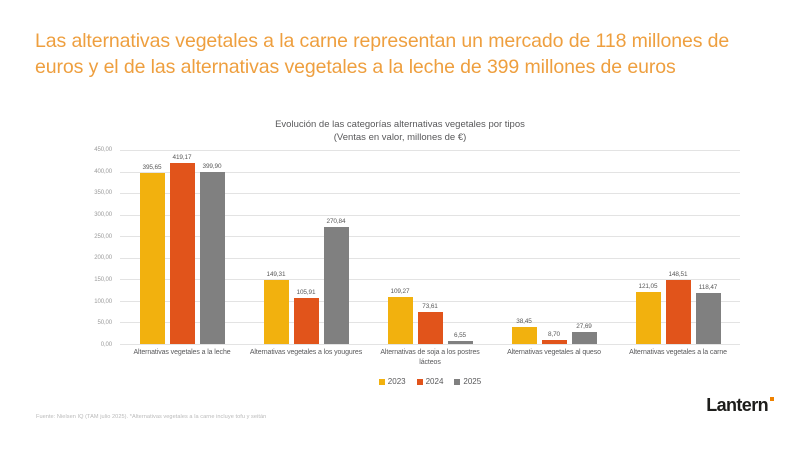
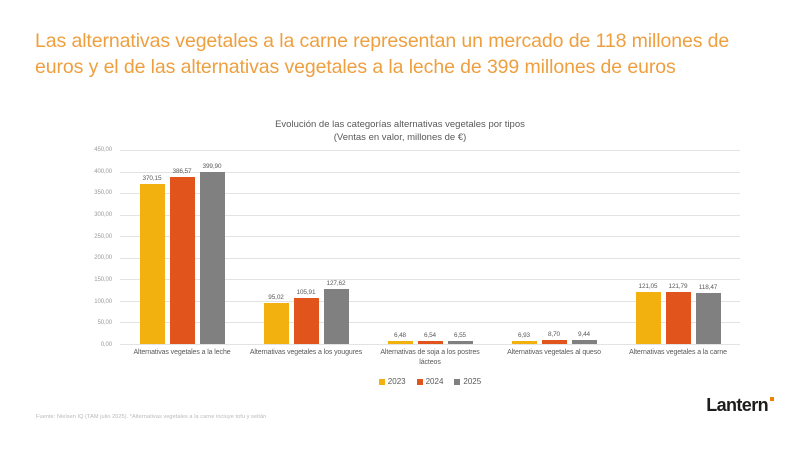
2023/Alternativas vegetales a la leche: 395,65 -> 370,15
2024/Alternativas vegetales a la leche: 419,17 -> 386,57
2023/Alternativas vegetales a los yougures: 149,31 -> 95,02
2025/Alternativas vegetales a los yougures: 270,84 -> 127,62
2023/Alternativas de soja a los postres lácteos: 109,27 -> 6,48
2024/Alternativas de soja a los postres lácteos: 73,61 -> 6,54
2023/Alternativas vegetales al queso: 38,45 -> 6,93
2025/Alternativas vegetales al queso: 27,69 -> 9,44
2024/Alternativas vegetales a la carne: 148,51 -> 121,79
